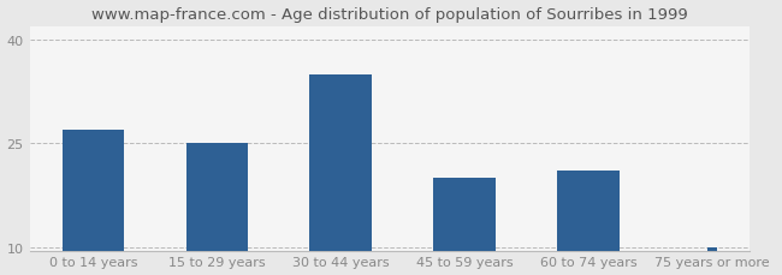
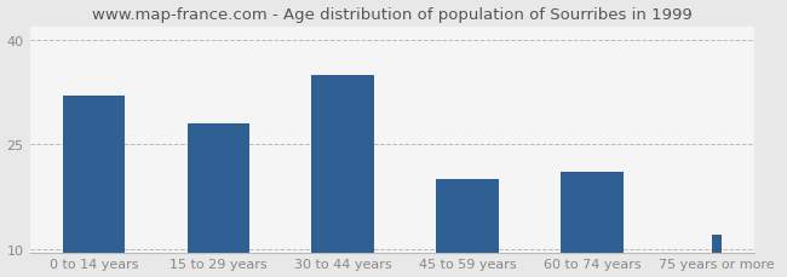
0 to 14 years: 27 -> 32
15 to 29 years: 25 -> 28
75 years or more: 10 -> 12
